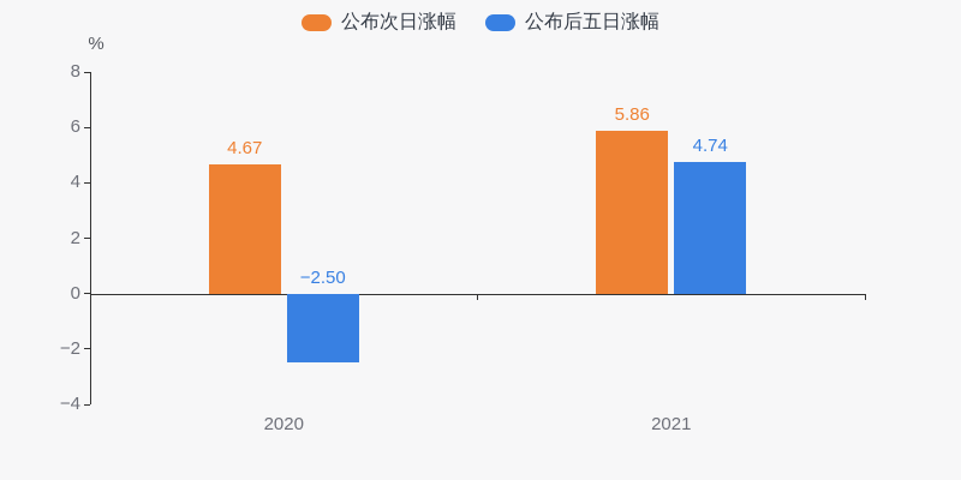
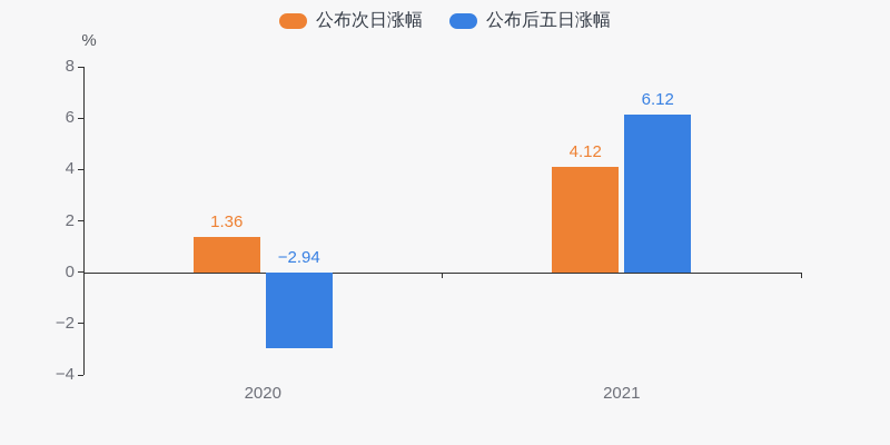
公布次日涨幅/2020: 4.67 -> 1.36
公布后五日涨幅/2020: −2.50 -> −2.94
公布次日涨幅/2021: 5.86 -> 4.12
公布后五日涨幅/2021: 4.74 -> 6.12
